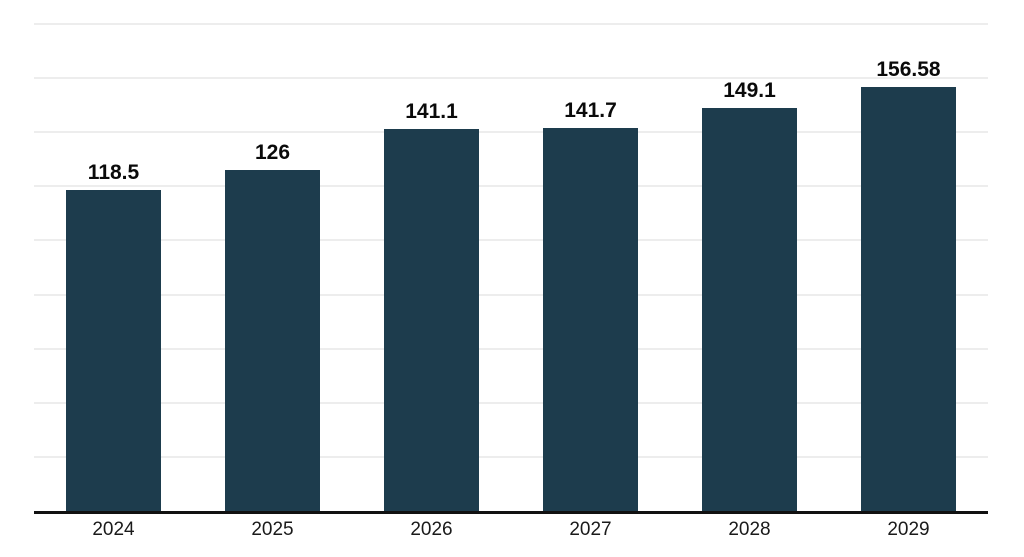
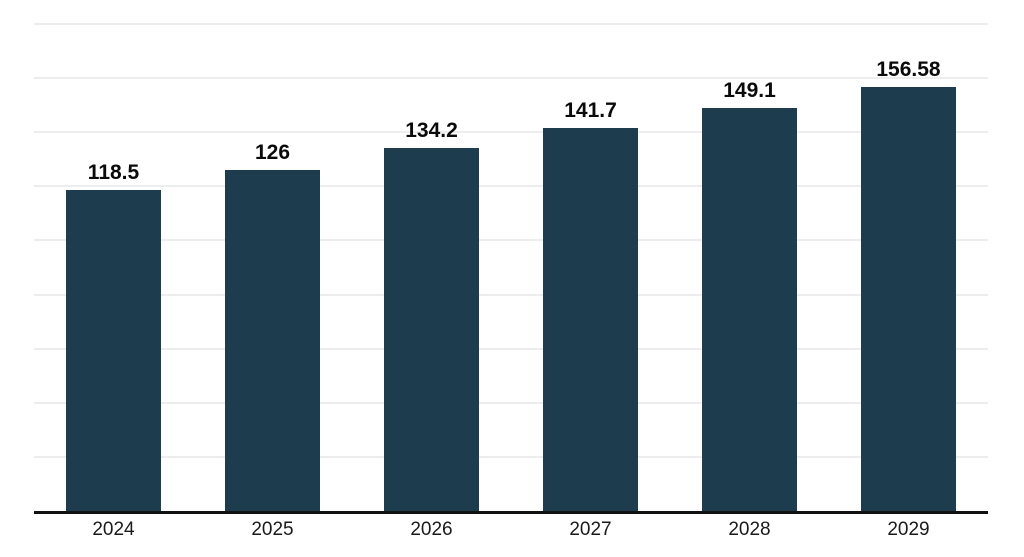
2026: 141.1 -> 134.2
